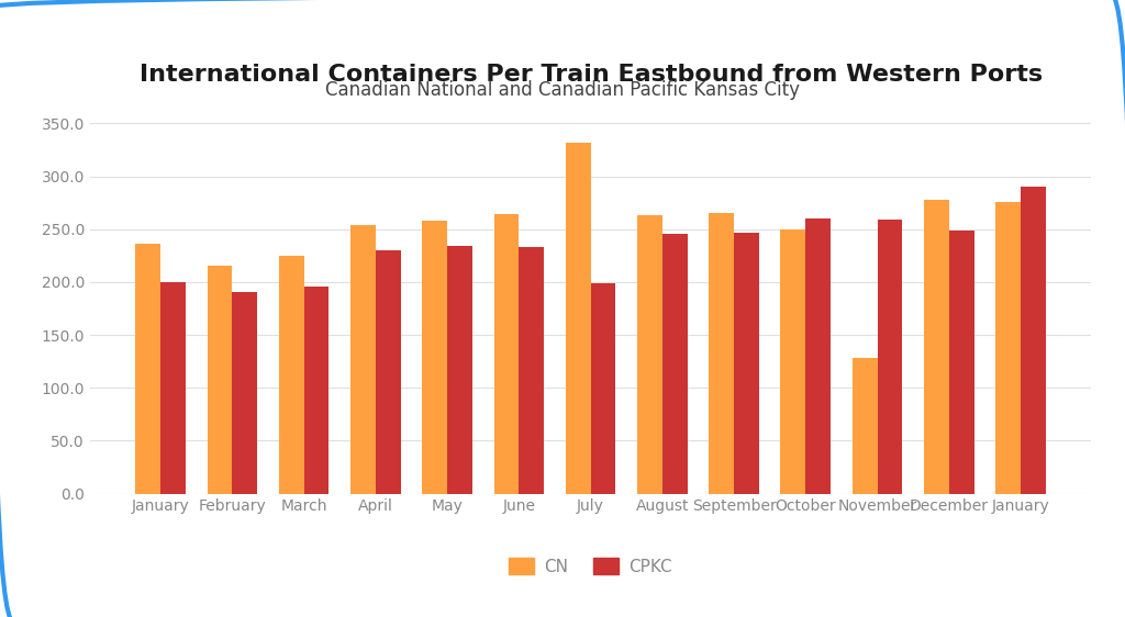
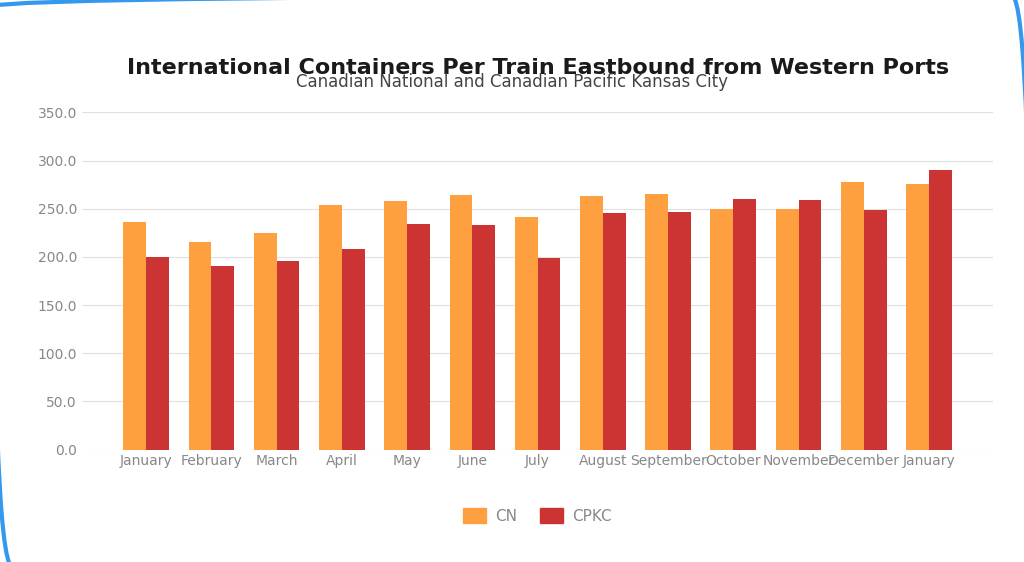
CPKC/April: 230 -> 208
CN/July: 332 -> 241
CN/November: 128 -> 250
